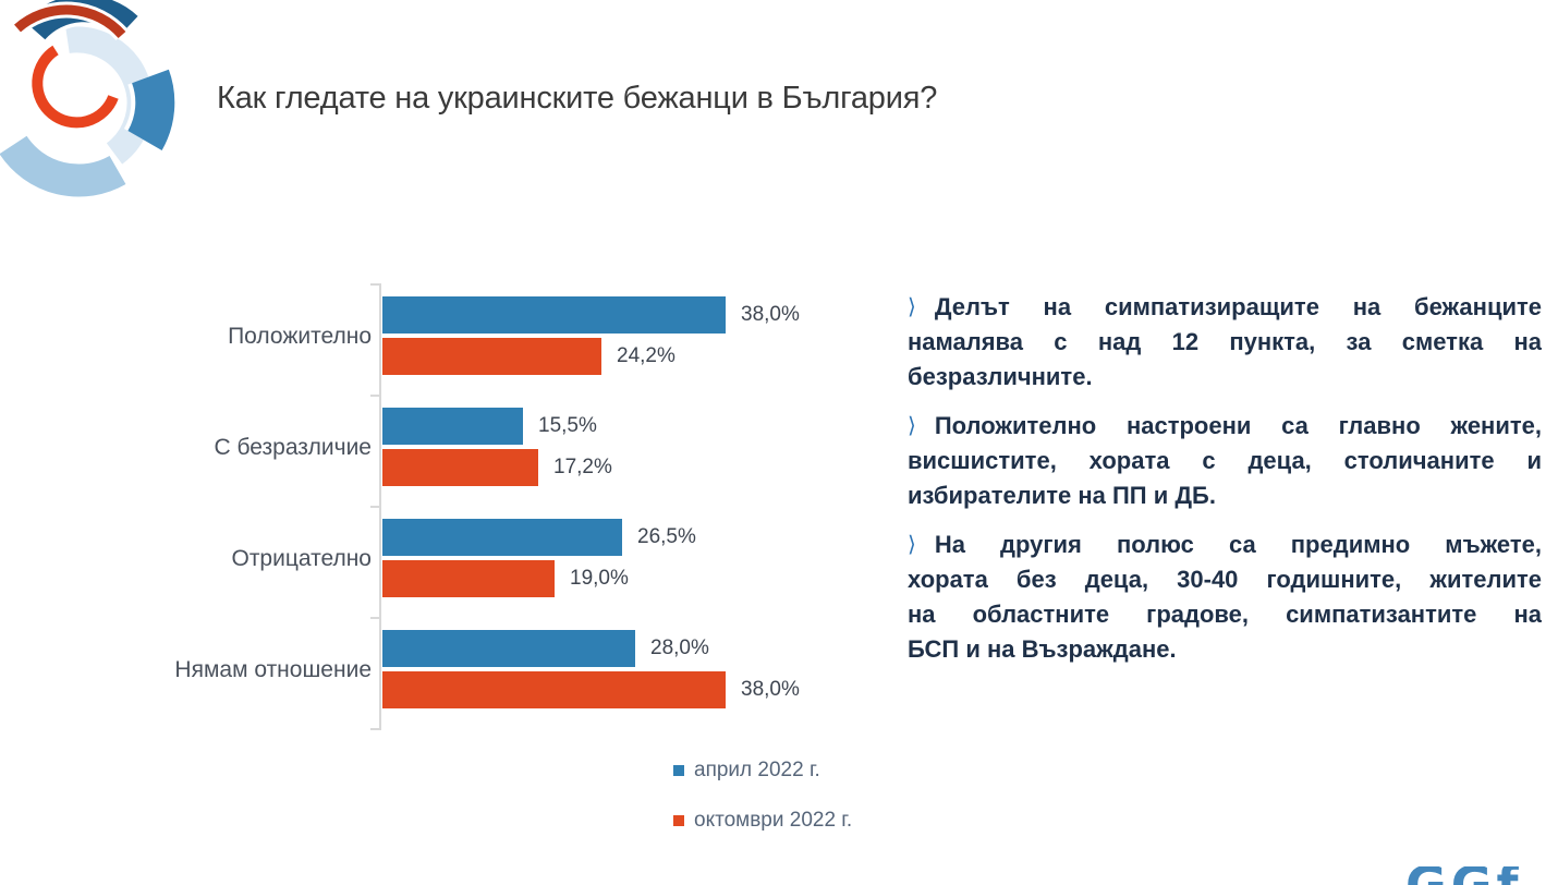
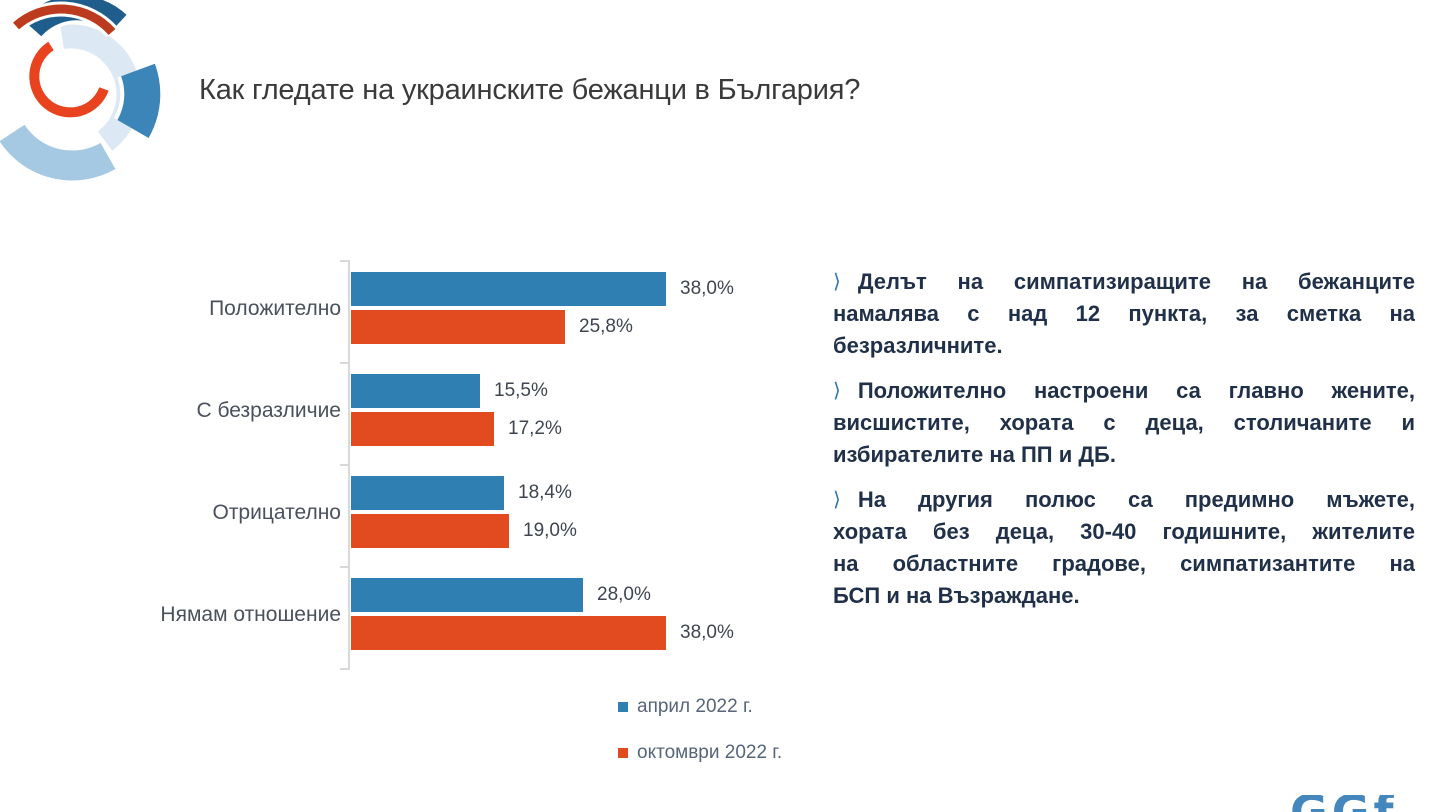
октомври 2022 г./Положително: 24,2% -> 25,8%
април 2022 г./Отрицателно: 26,5% -> 18,4%
